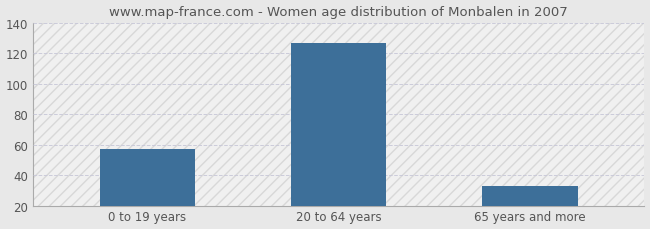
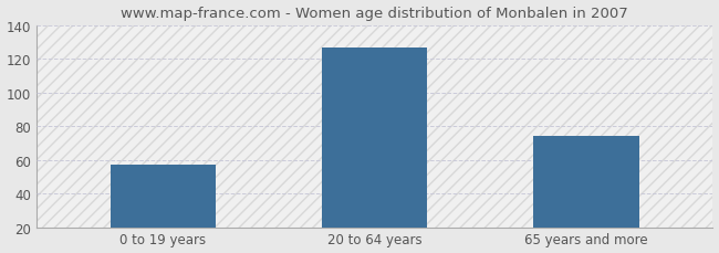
65 years and more: 33 -> 74
